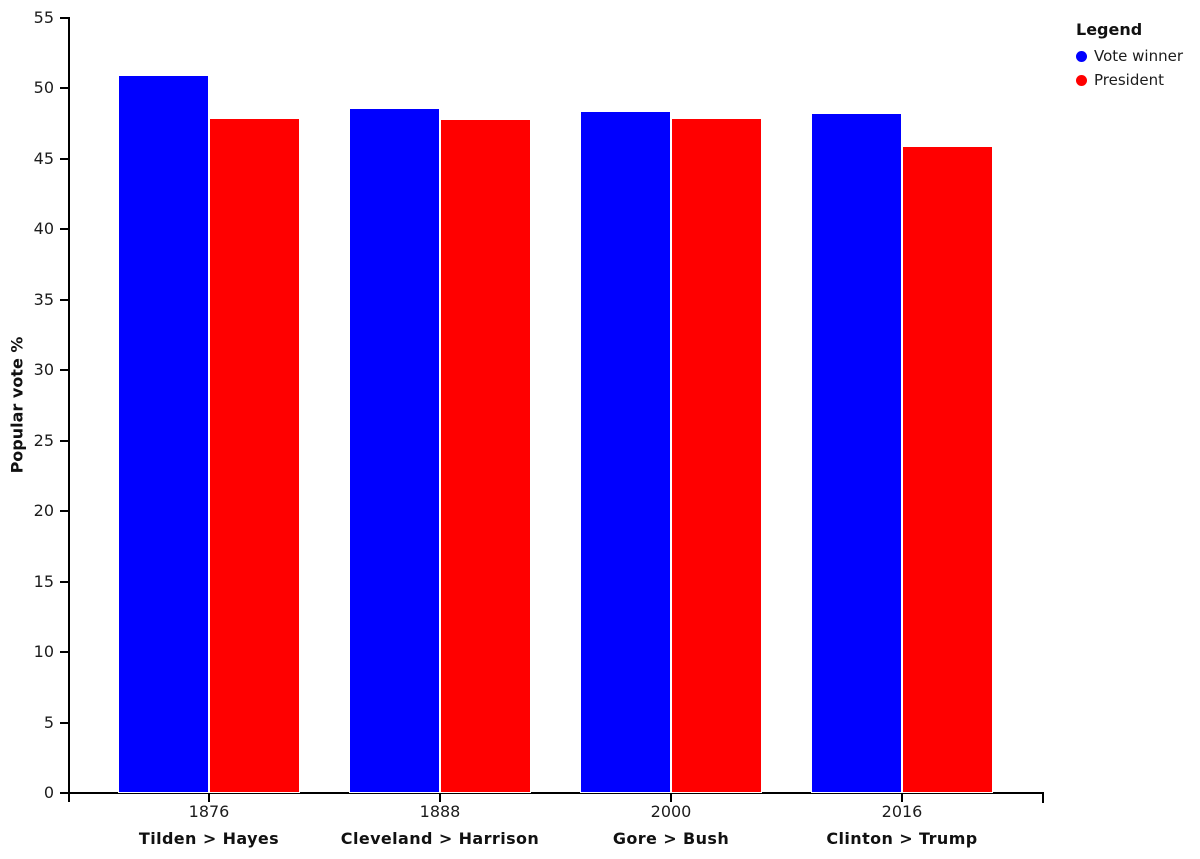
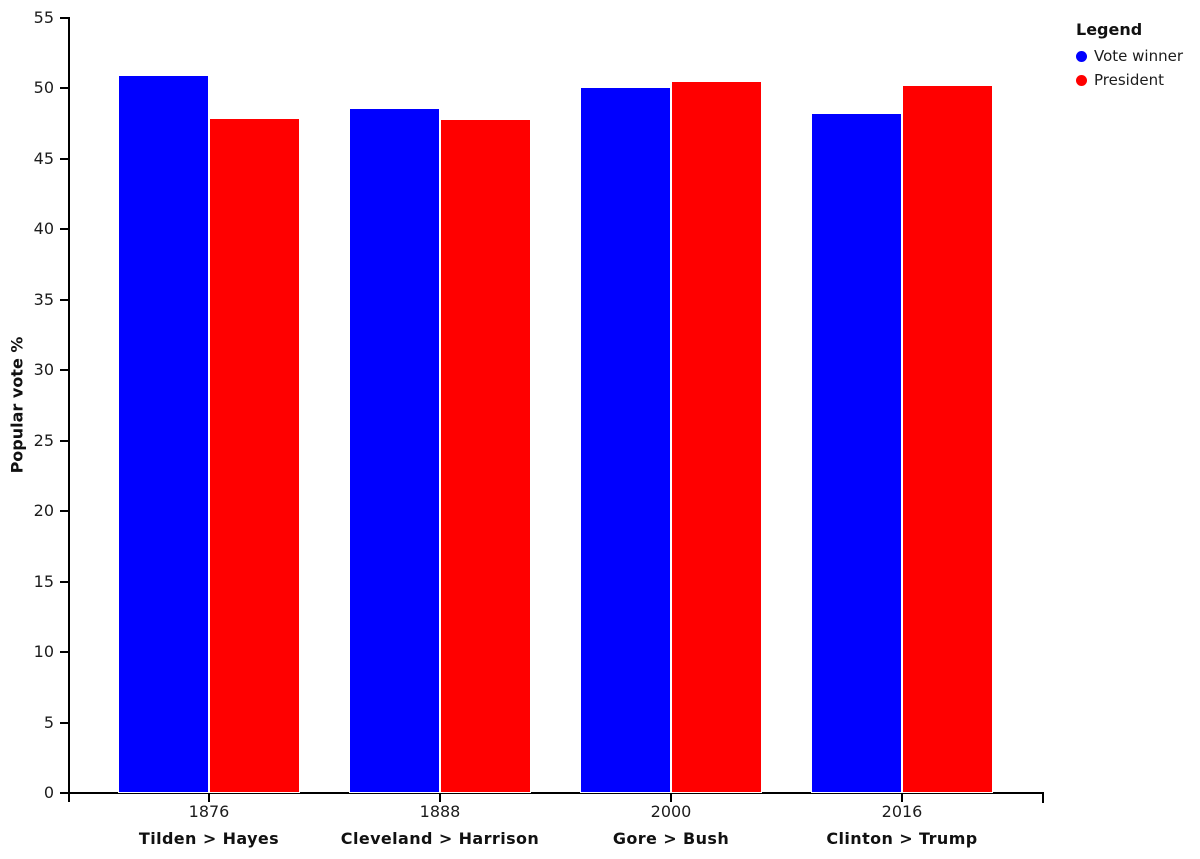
Vote winner/2000: 48.4 -> 50.1
President/2000: 47.9 -> 50.5
President/2016: 45.9 -> 50.2
